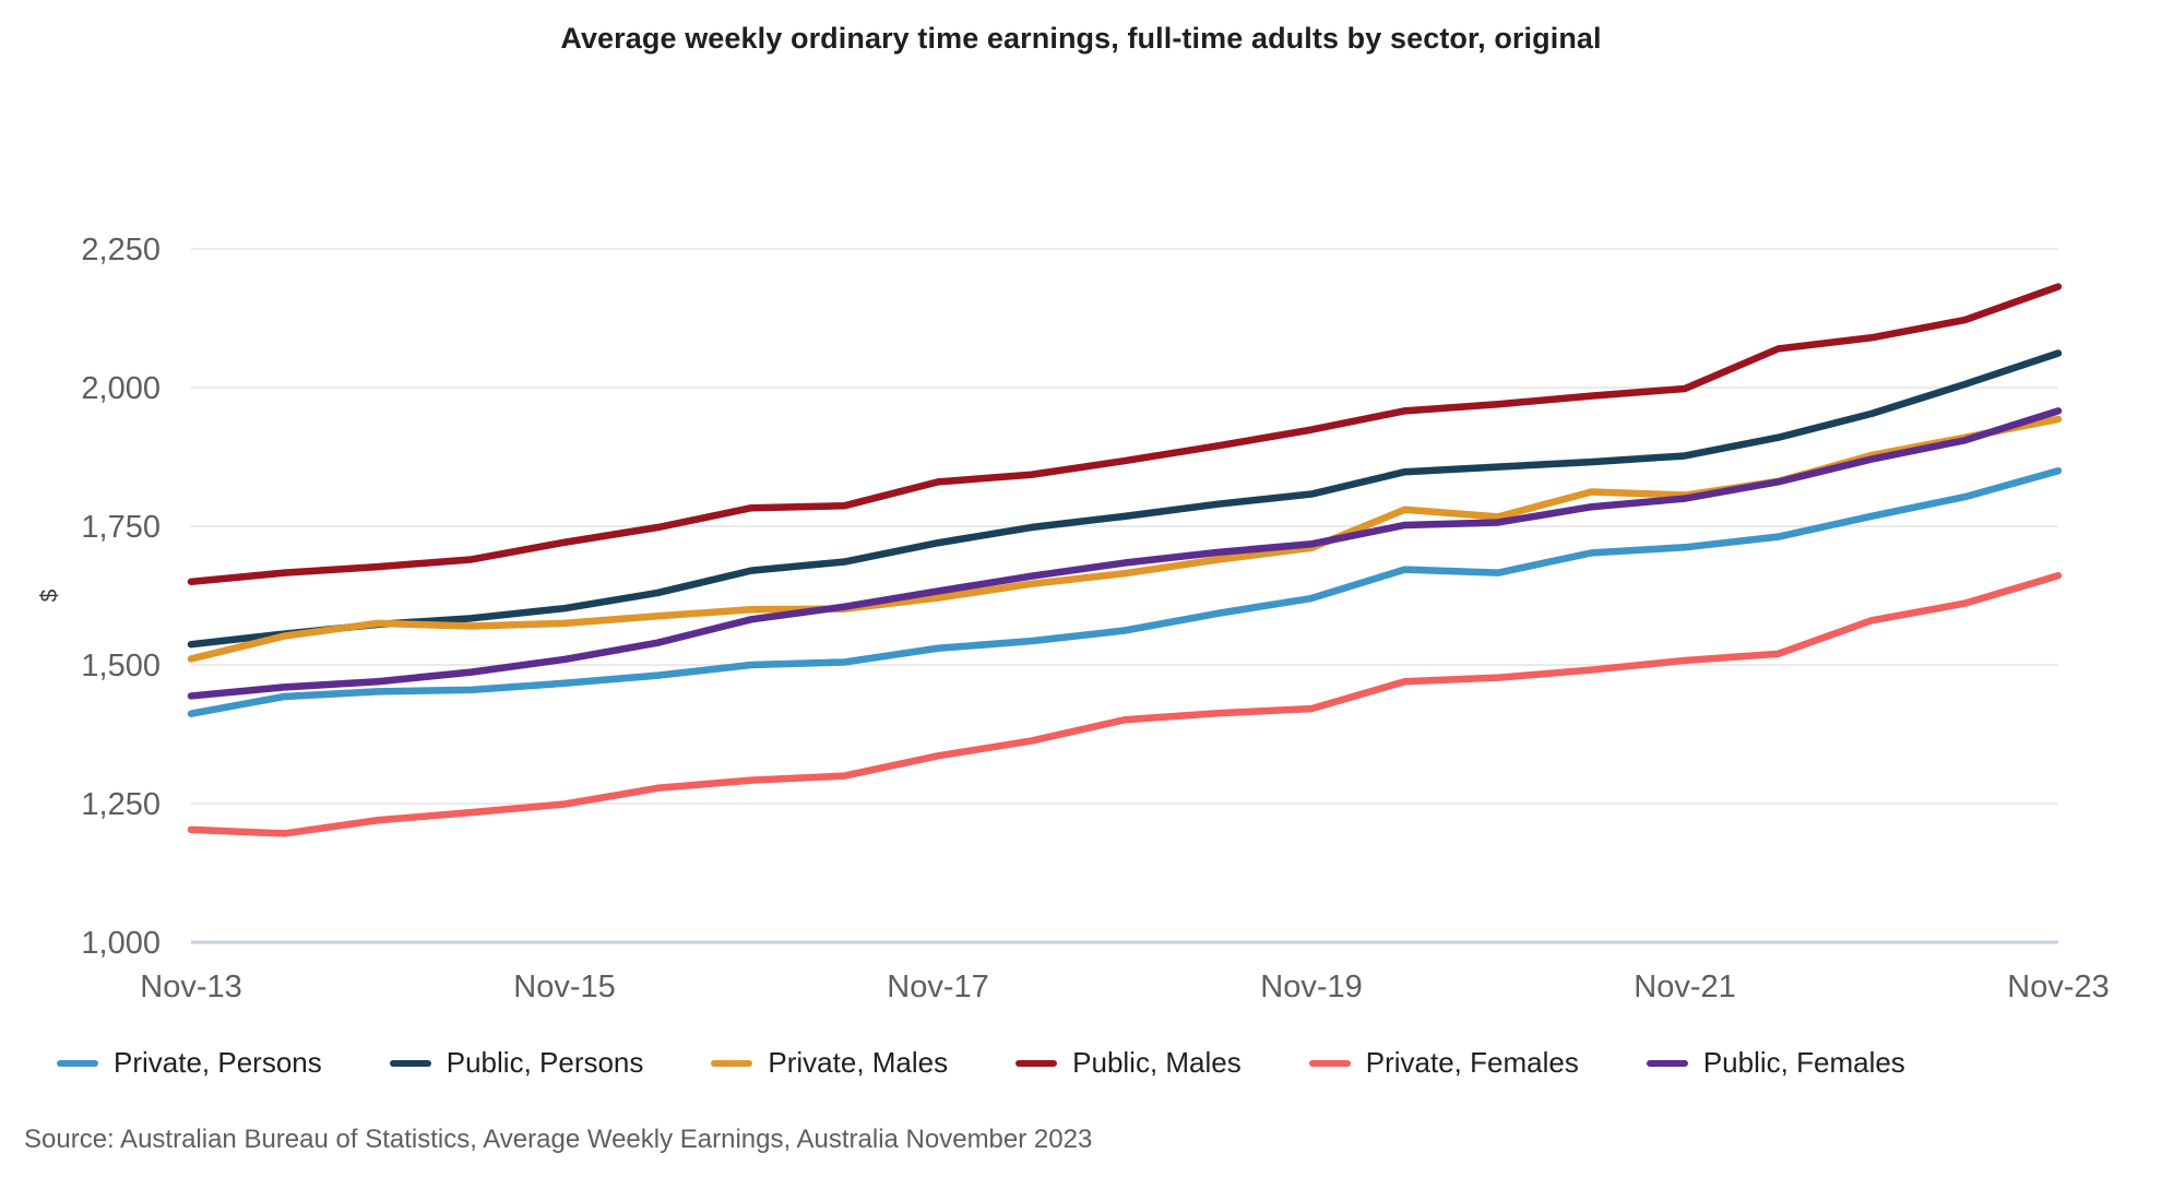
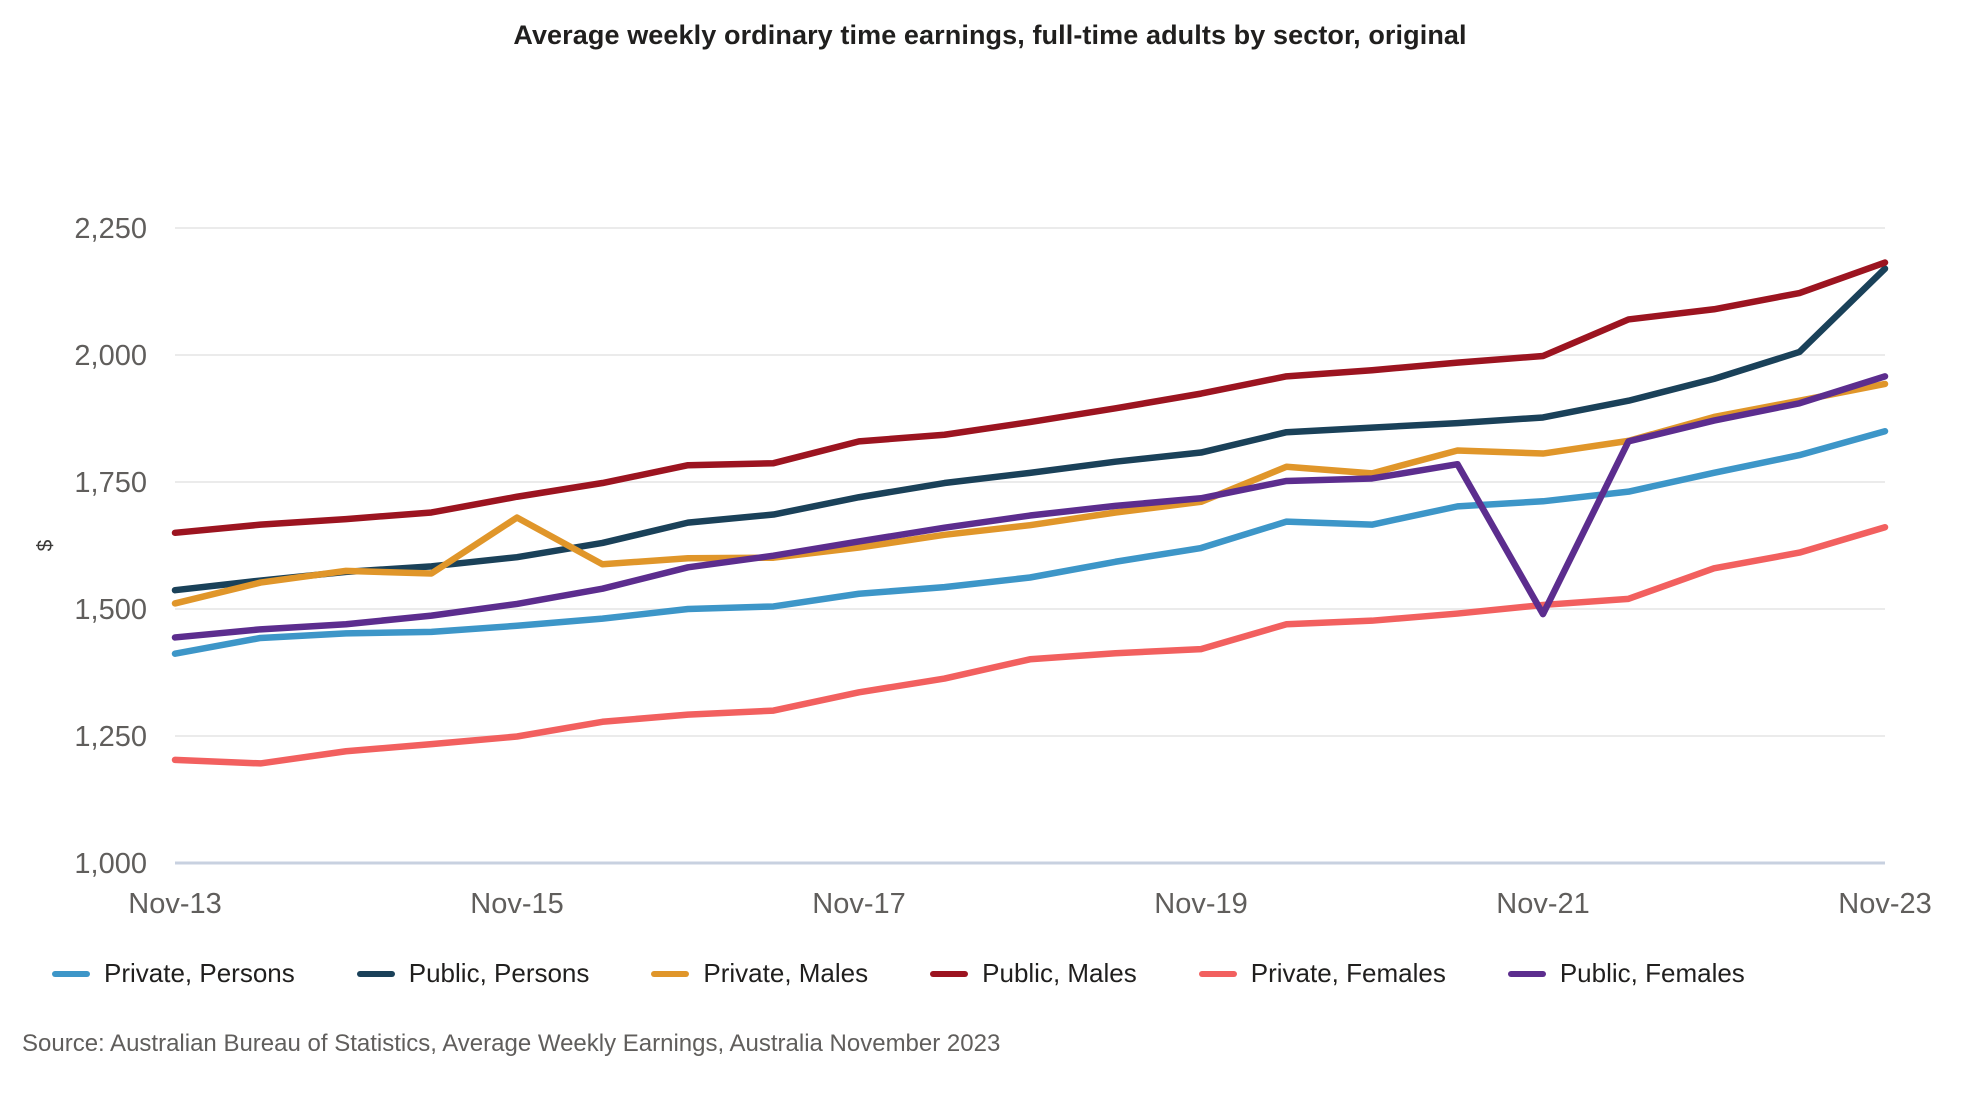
Private, Males/Nov-15: 1580 -> 1680
Public, Females/Nov-21: 1800 -> 1490
Public, Persons/Nov-23: 2060 -> 2170
